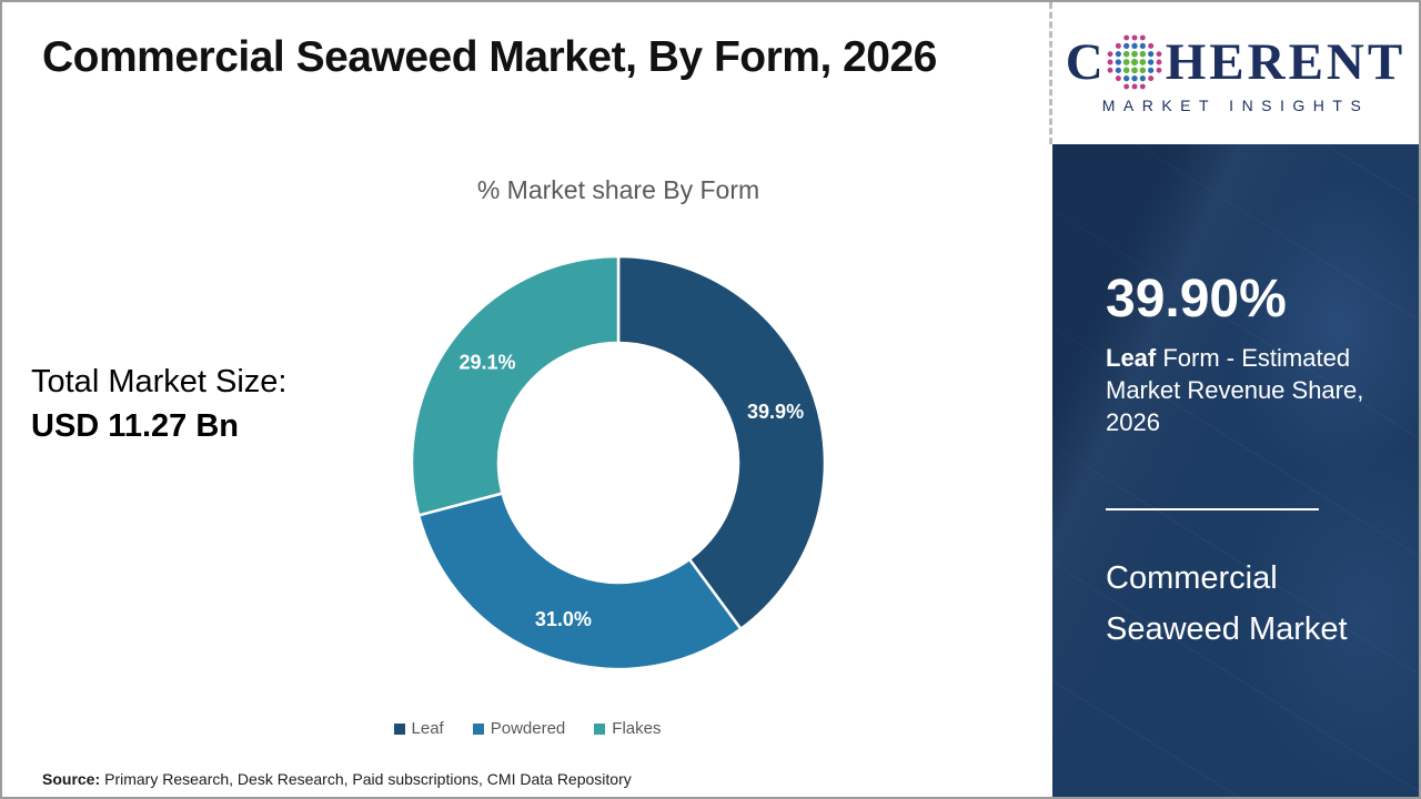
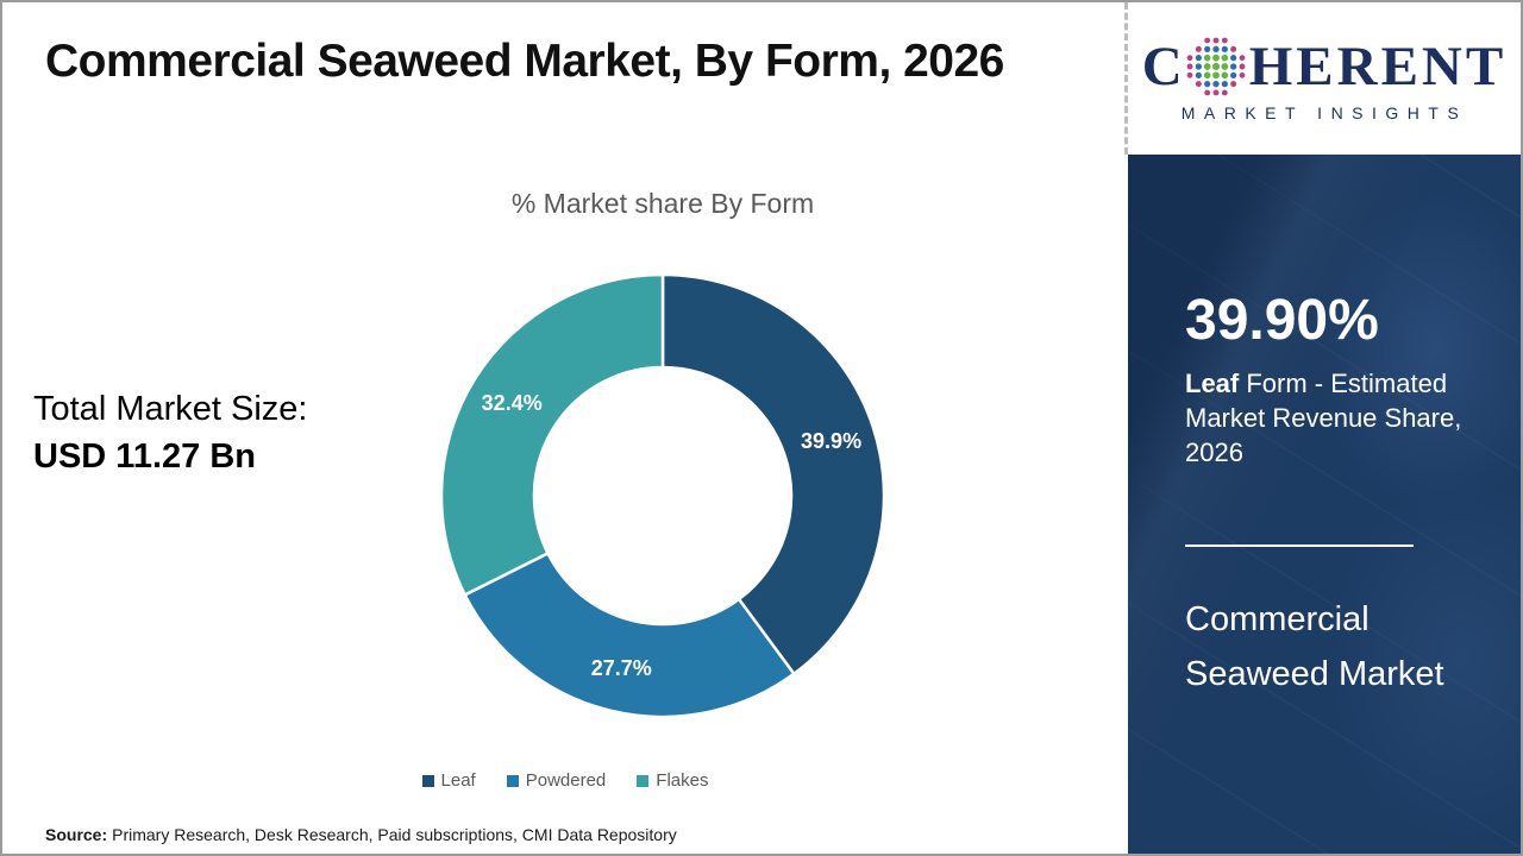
Powdered: 31.0% -> 27.7%
Flakes: 29.1% -> 32.4%
